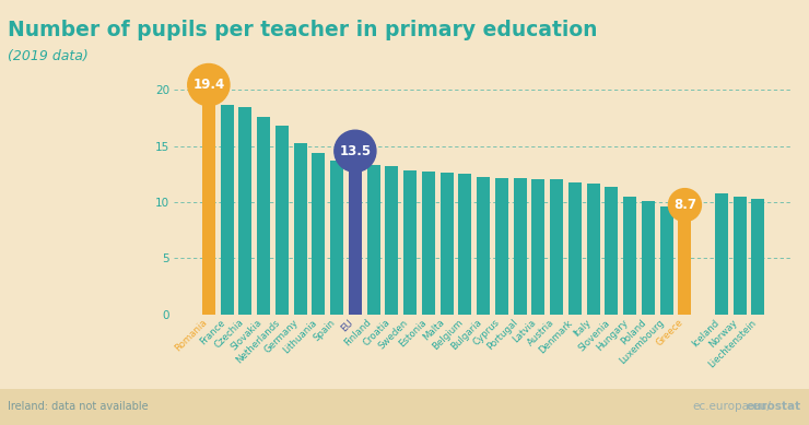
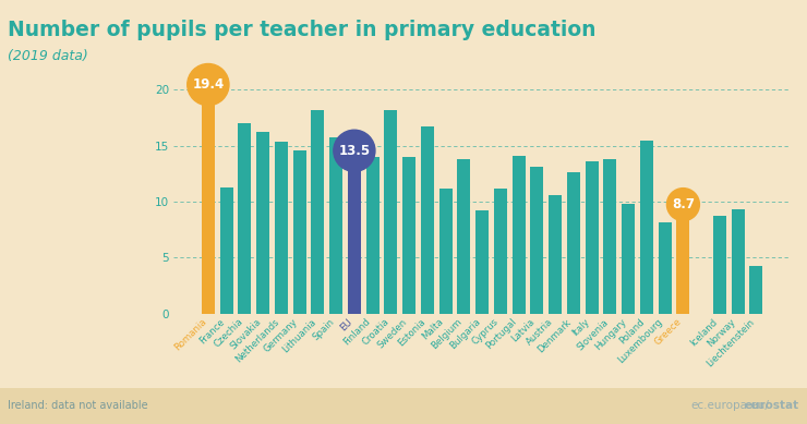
France: 18.7 -> 11.3
Czechia: 18.5 -> 17.0
Slovakia: 17.6 -> 16.2
Netherlands: 16.8 -> 15.4
Germany: 15.3 -> 14.6
Lithuania: 14.4 -> 18.2
Spain: 13.7 -> 15.7
Finland: 13.3 -> 14.0
Croatia: 13.2 -> 18.2
Sweden: 12.8 -> 14.0
Estonia: 12.7 -> 16.7
Malta: 12.6 -> 11.2
Belgium: 12.5 -> 13.8
Bulgaria: 12.2 -> 9.2
Cyprus: 12.1 -> 11.2
Portugal: 12.1 -> 14.1
Latvia: 12.0 -> 13.1
Austria: 12.0 -> 10.6
Denmark: 11.8 -> 12.6
Italy: 11.7 -> 13.6
Slovenia: 11.4 -> 13.8
Hungary: 10.5 -> 9.8
Poland: 10.1 -> 15.5
Luxembourg: 9.6 -> 8.2
Iceland: 10.8 -> 8.7
Norway: 10.5 -> 9.3
Liechtenstein: 10.3 -> 4.3
